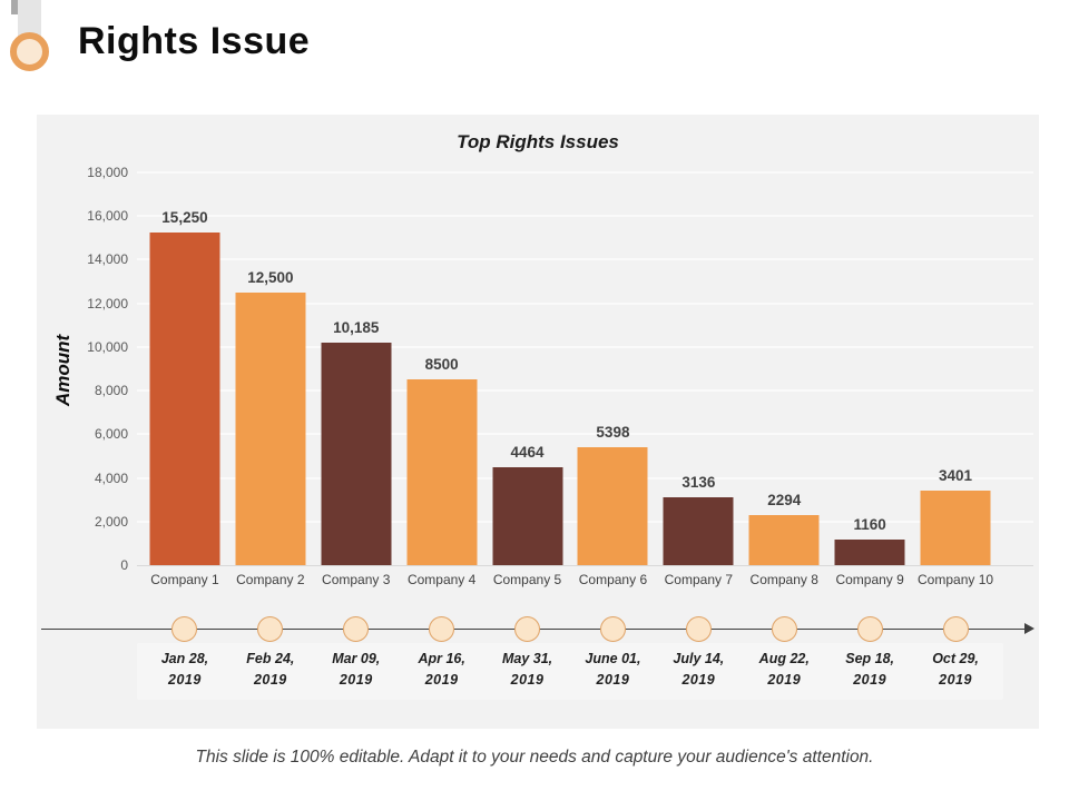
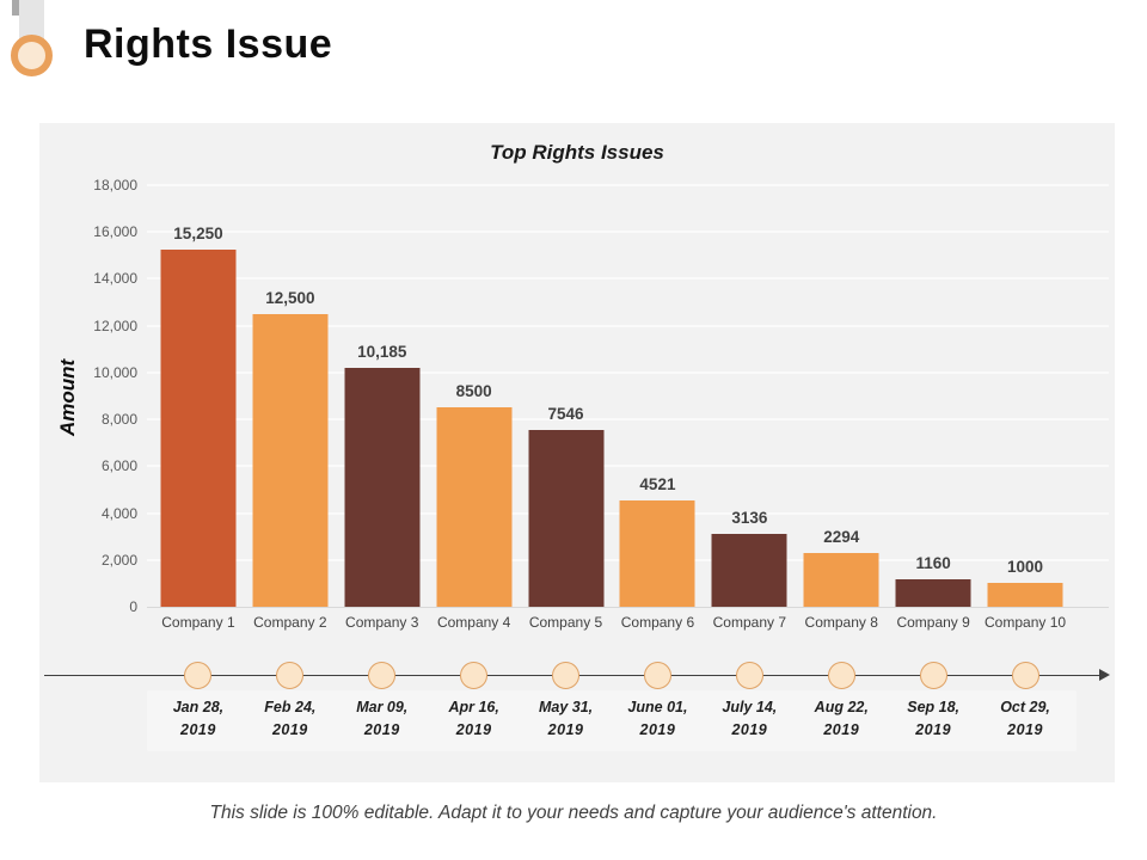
Company 5: 4464 -> 7546
Company 6: 5398 -> 4521
Company 10: 3401 -> 1000
